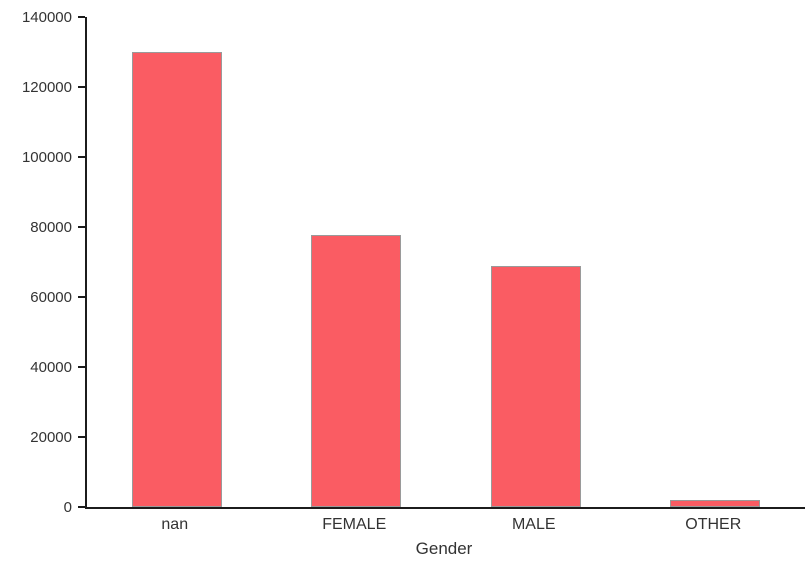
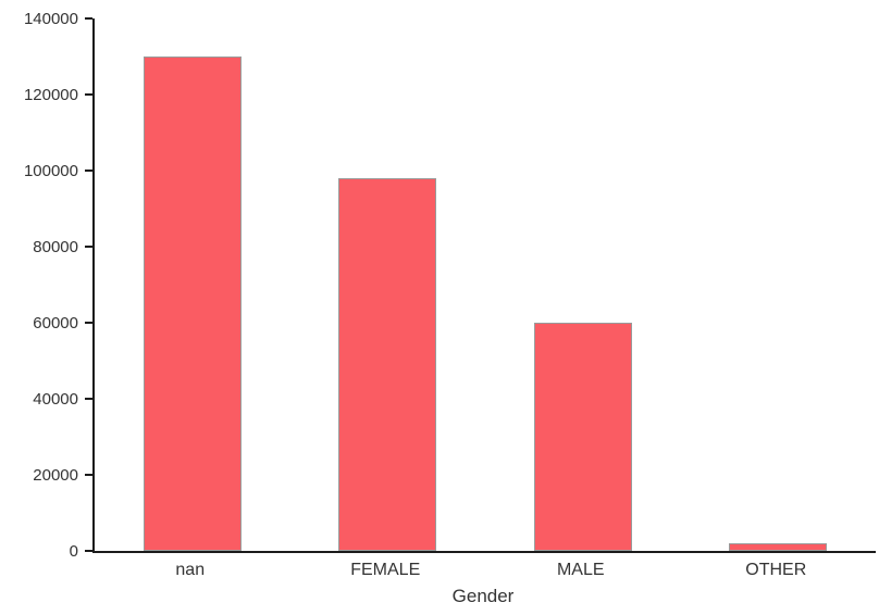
FEMALE: 78000 -> 98000
MALE: 69000 -> 60000
